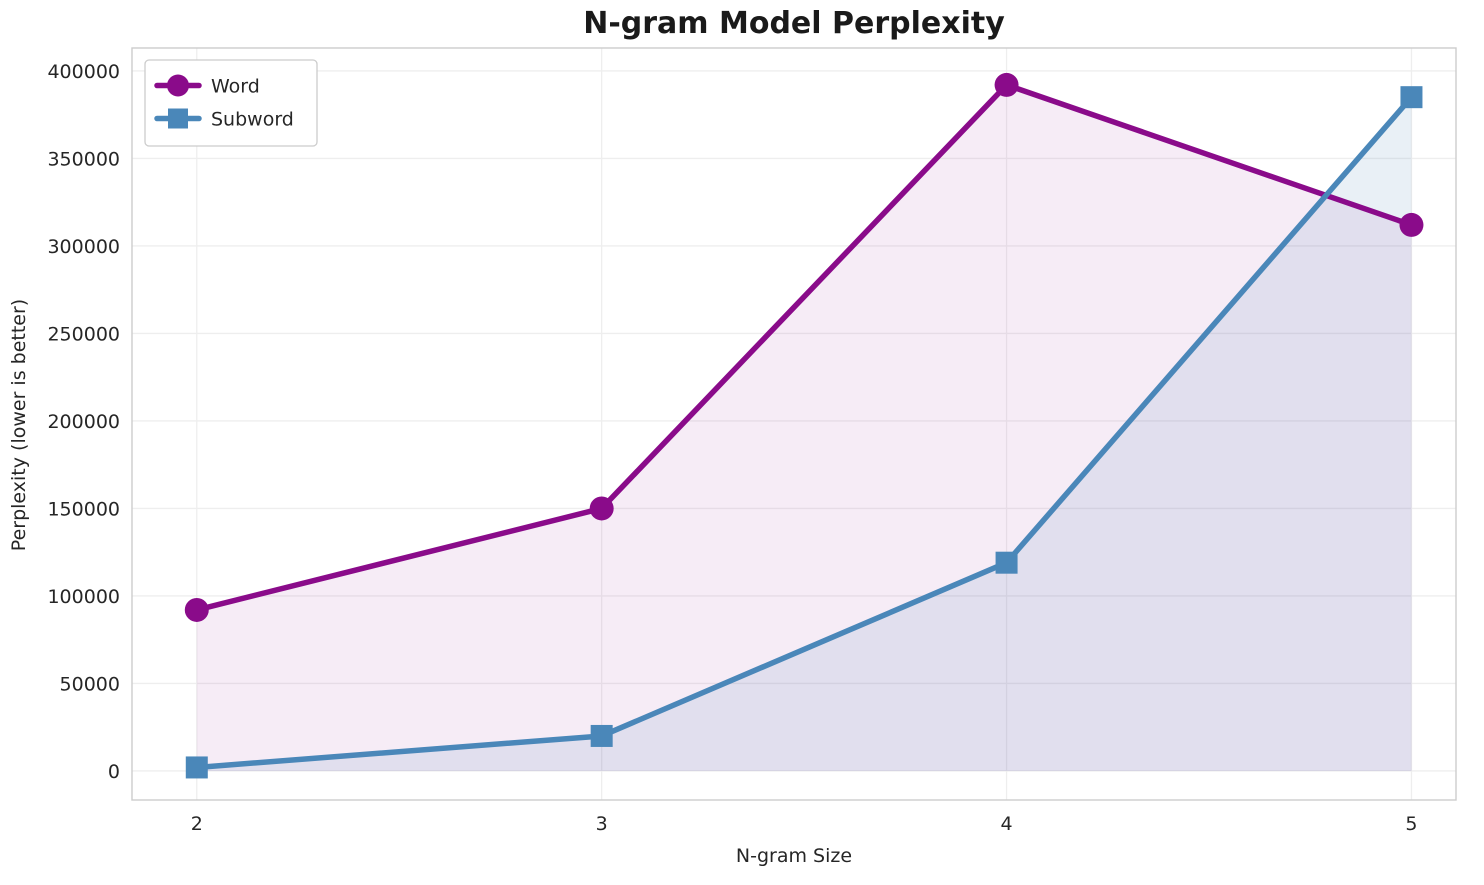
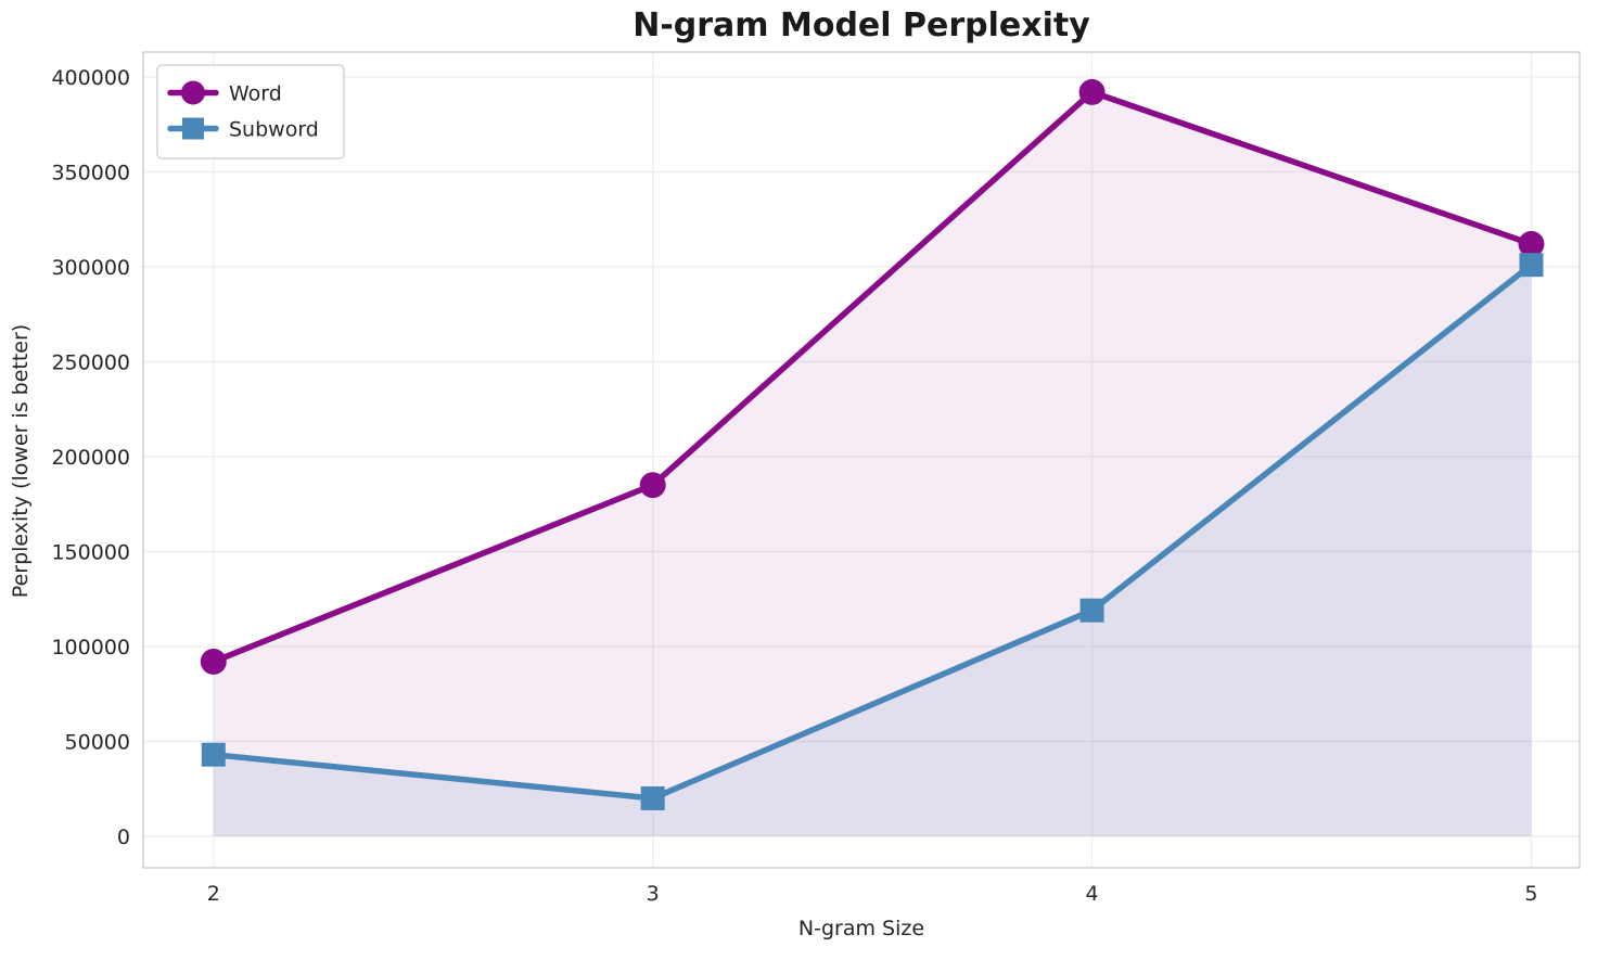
Subword/2: 2000 -> 43000
Word/3: 150000 -> 185000
Subword/5: 385000 -> 301000
